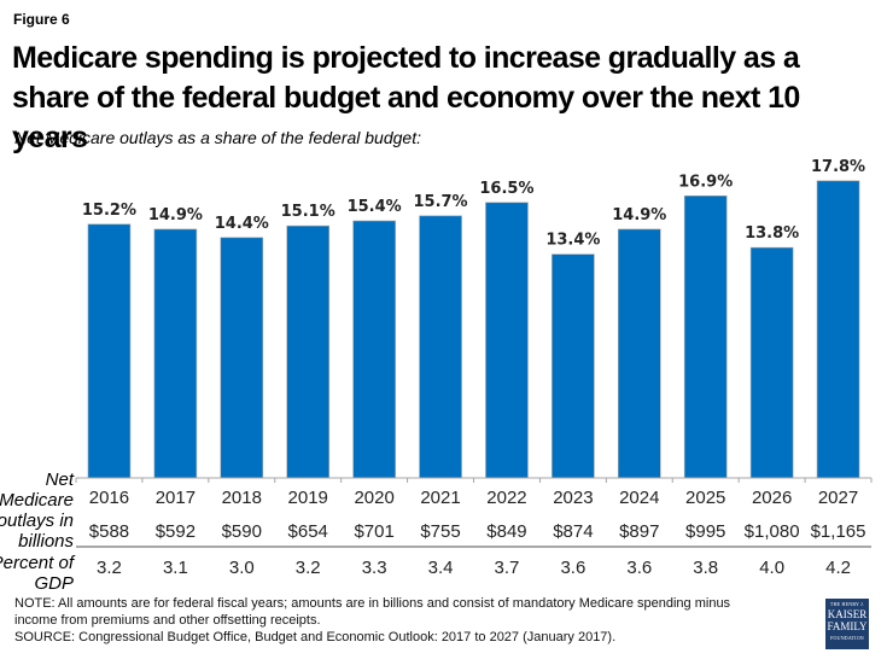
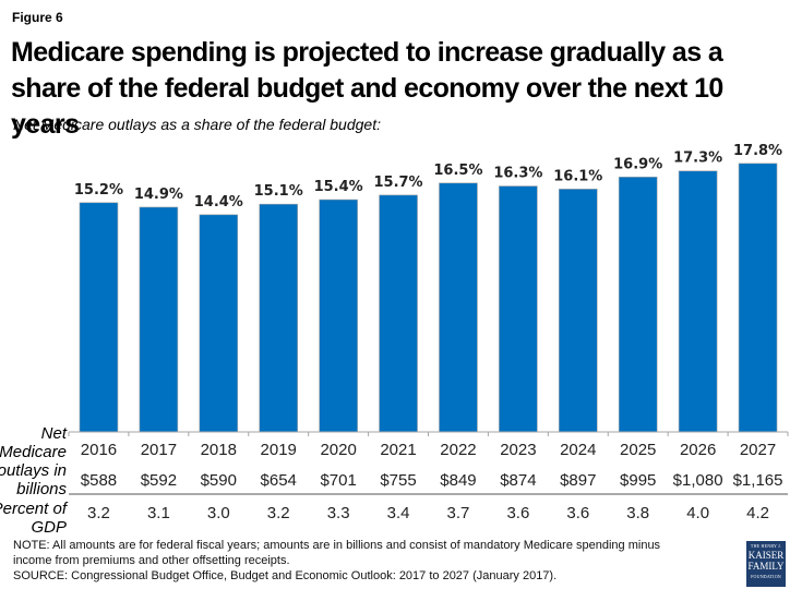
2023: 13.4% -> 16.3%
2024: 14.9% -> 16.1%
2026: 13.8% -> 17.3%
